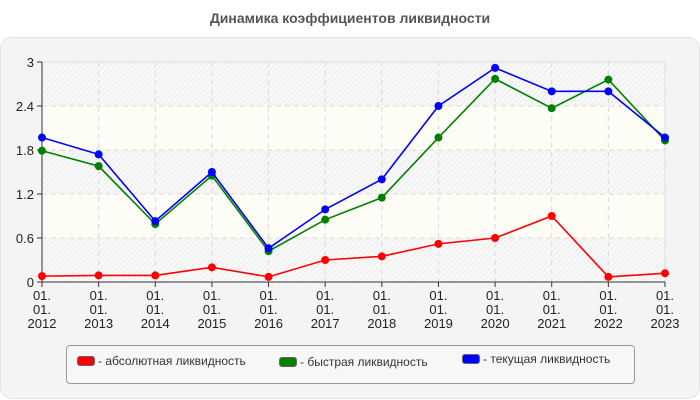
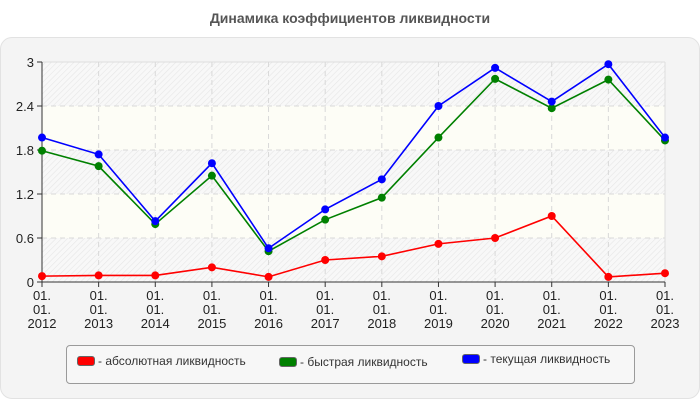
- текущая ликвидность/01.01.2015: 1.5 -> 1.6
- текущая ликвидность/01.01.2021: 2.6 -> 2.5
- текущая ликвидность/01.01.2022: 2.6 -> 3.0
